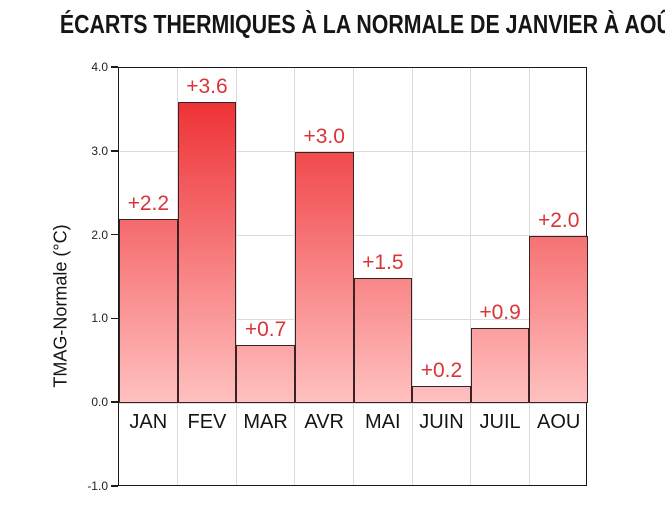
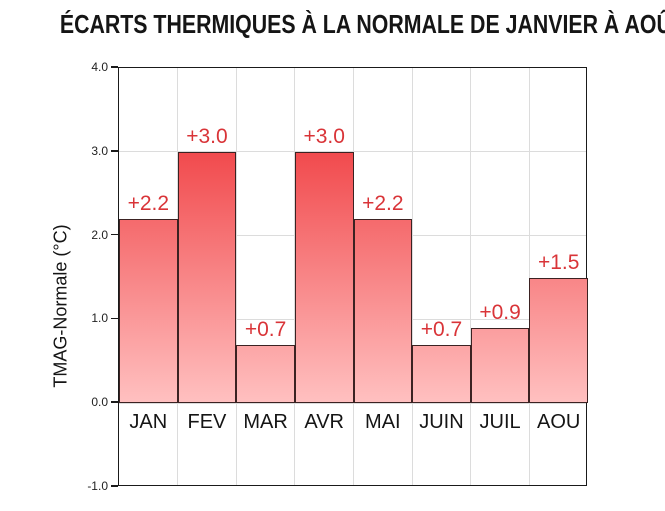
FEV: +3.6 -> +3.0
MAI: +1.5 -> +2.2
JUIN: +0.2 -> +0.7
AOU: +2.0 -> +1.5
